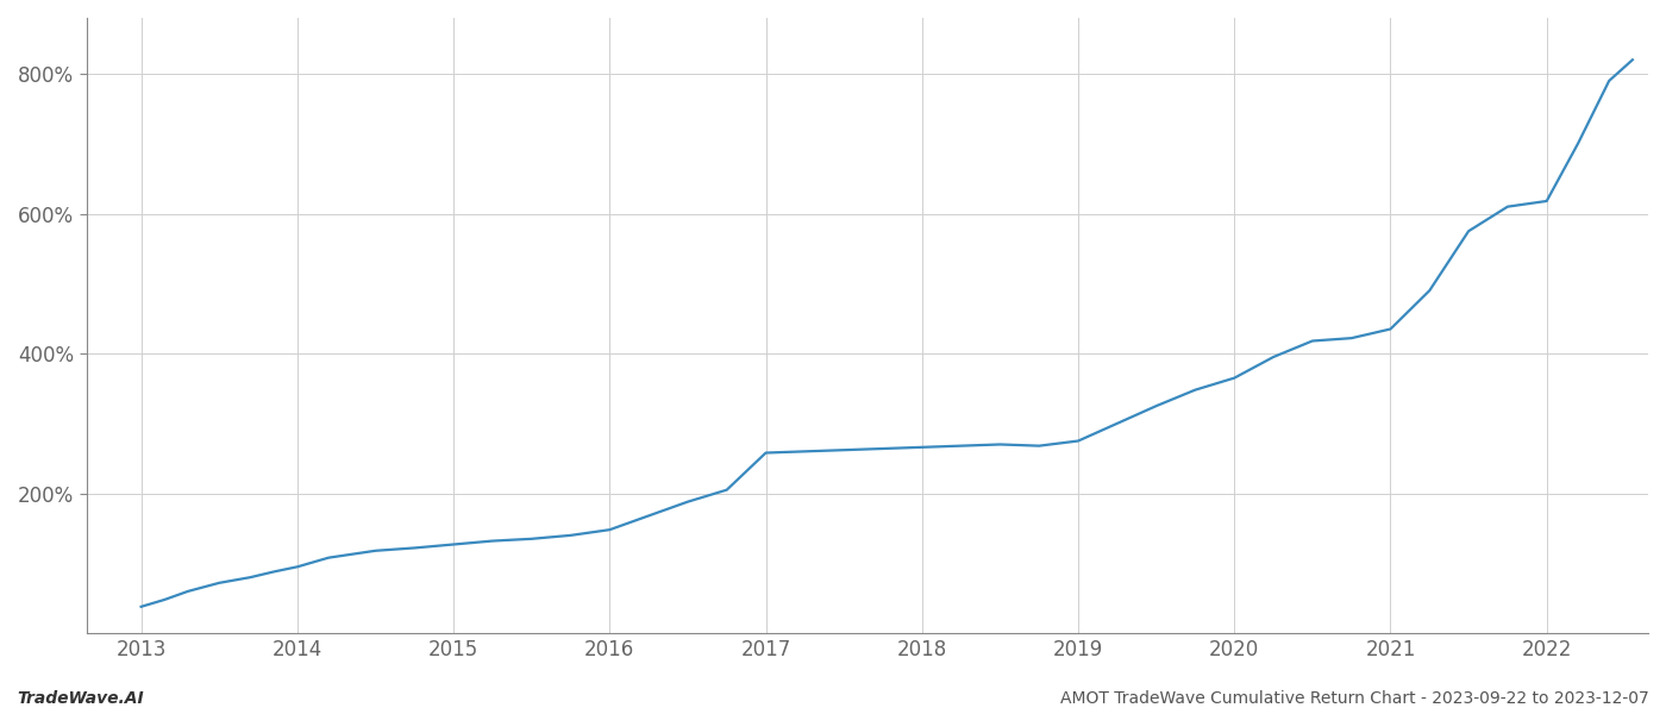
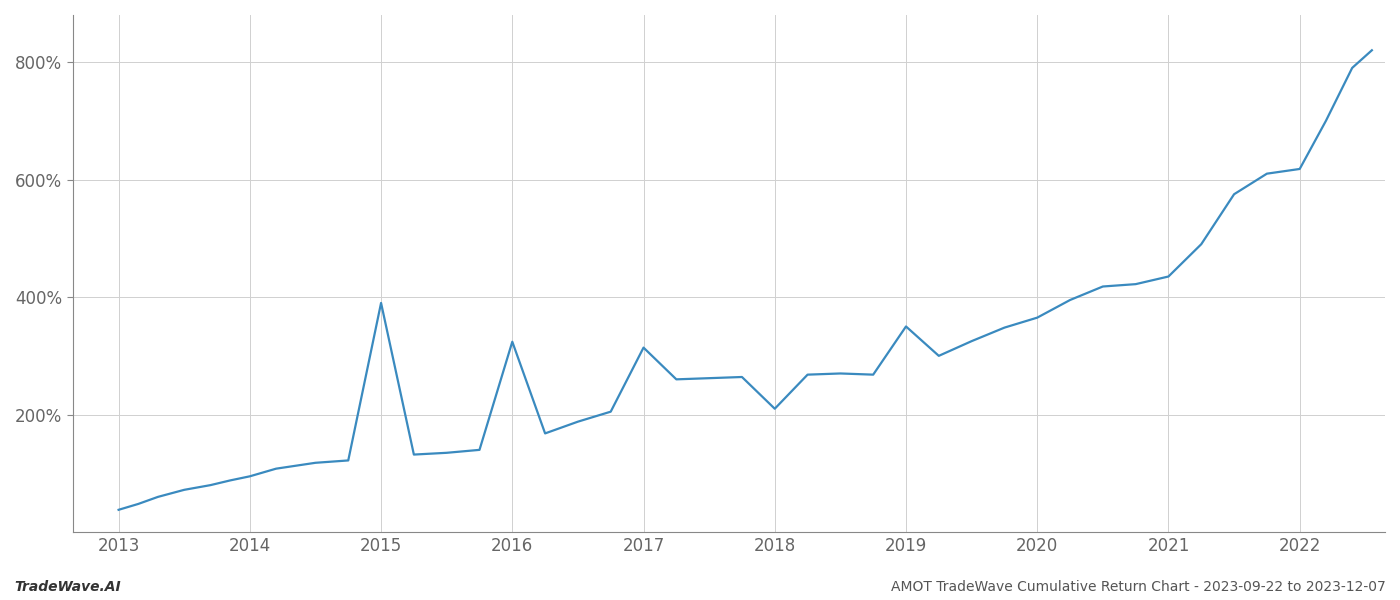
2015: 127% -> 390%
2016: 148% -> 324%
2017: 258% -> 314%
2018: 266% -> 210%
2019: 275% -> 350%
